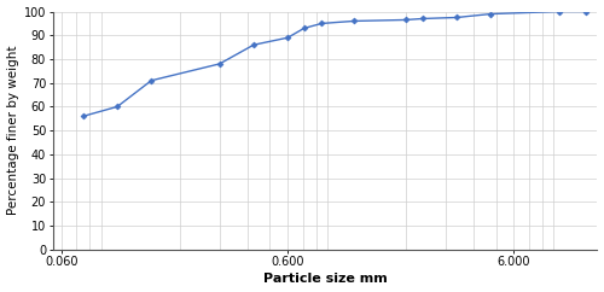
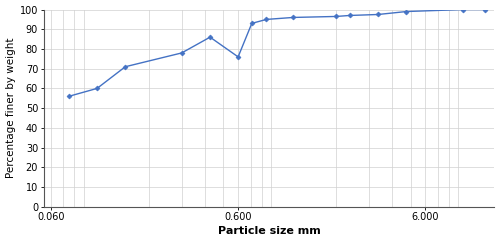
0.600: 89 -> 76
